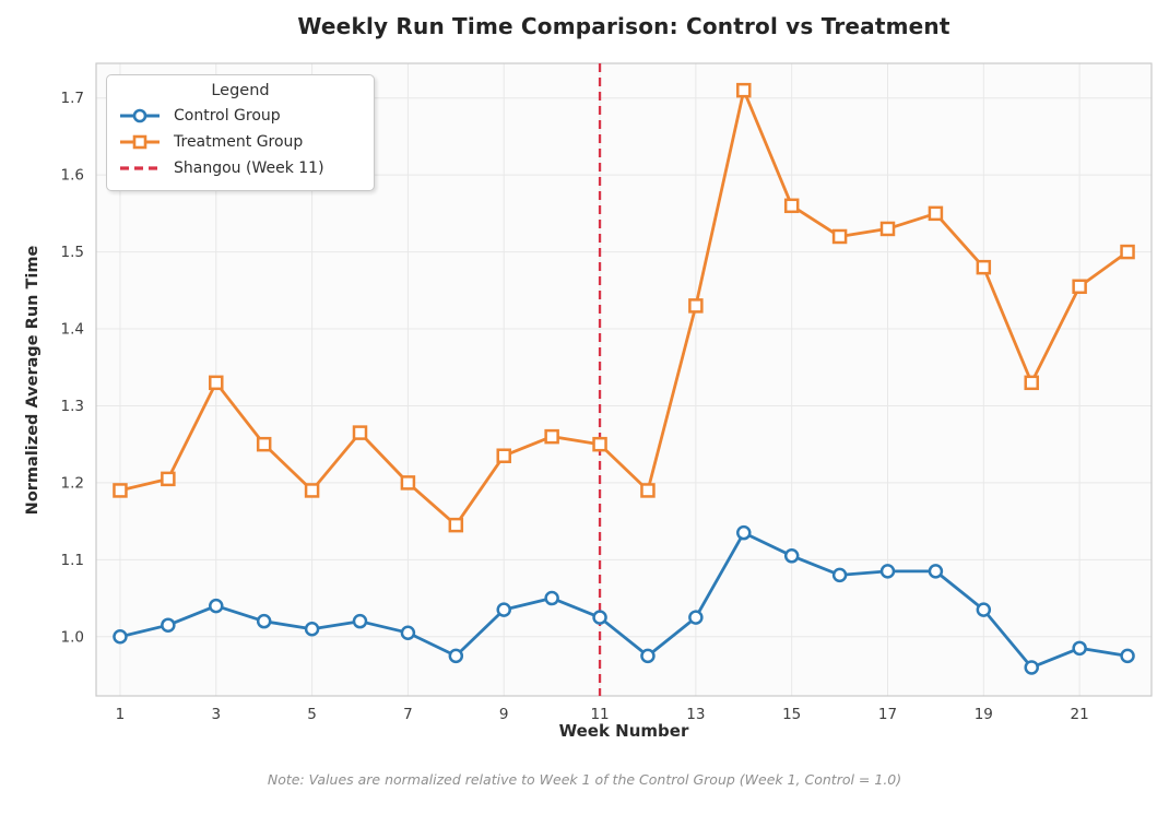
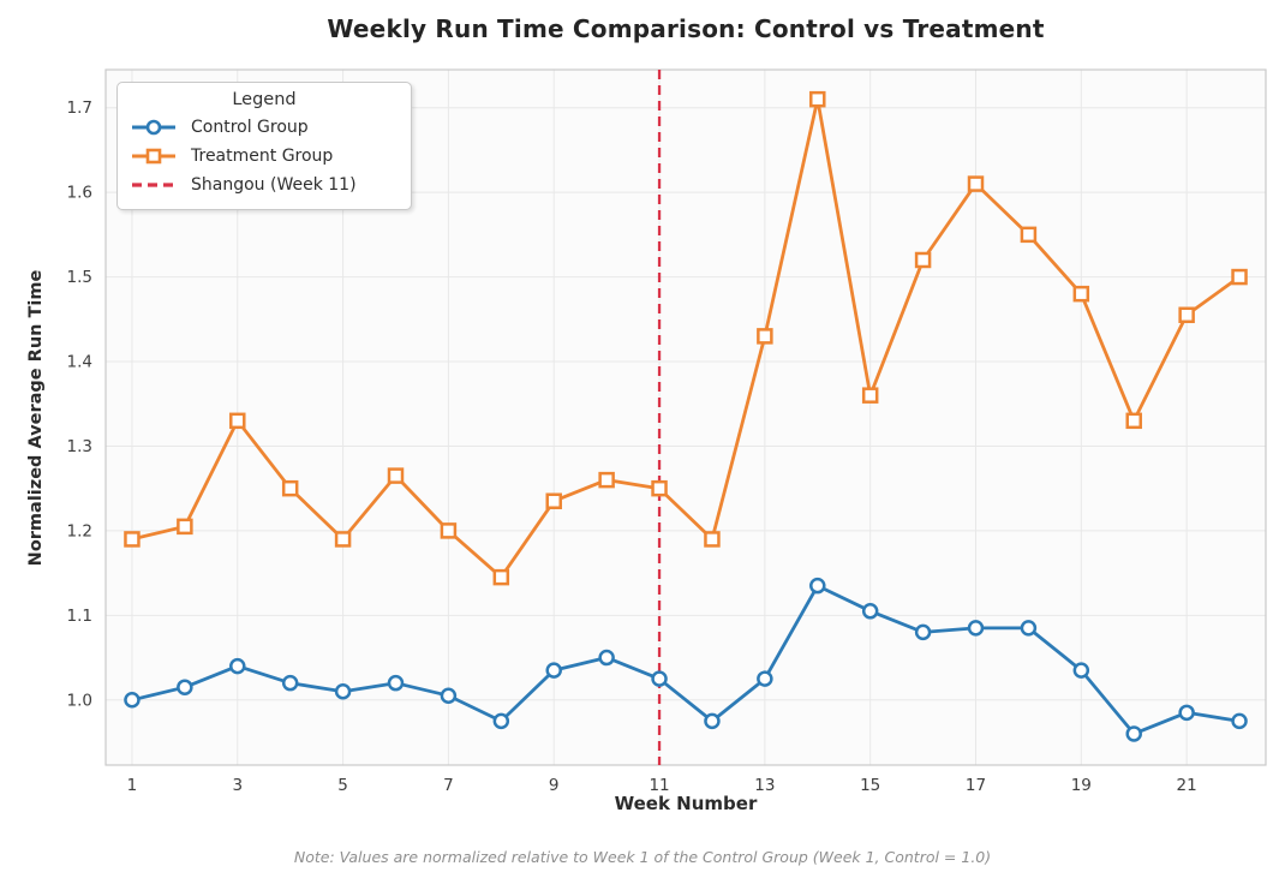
Treatment Group/15: 1.56 -> 1.36
Treatment Group/17: 1.53 -> 1.61
